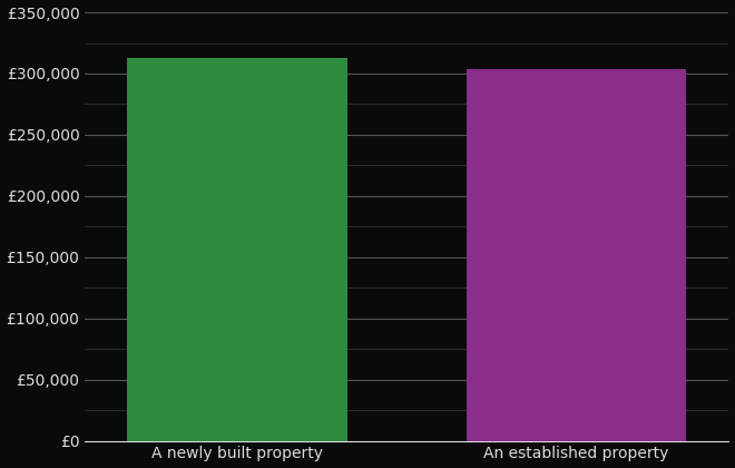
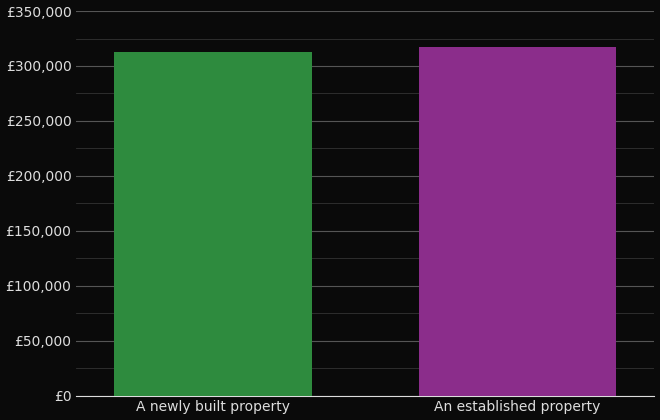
An established property: £304,000 -> £317,000
